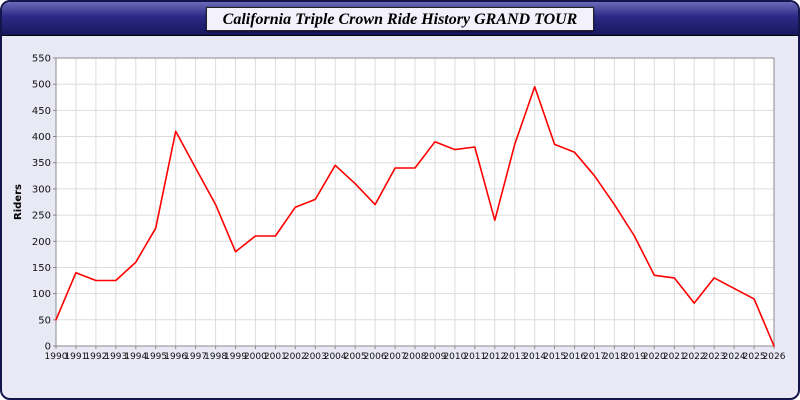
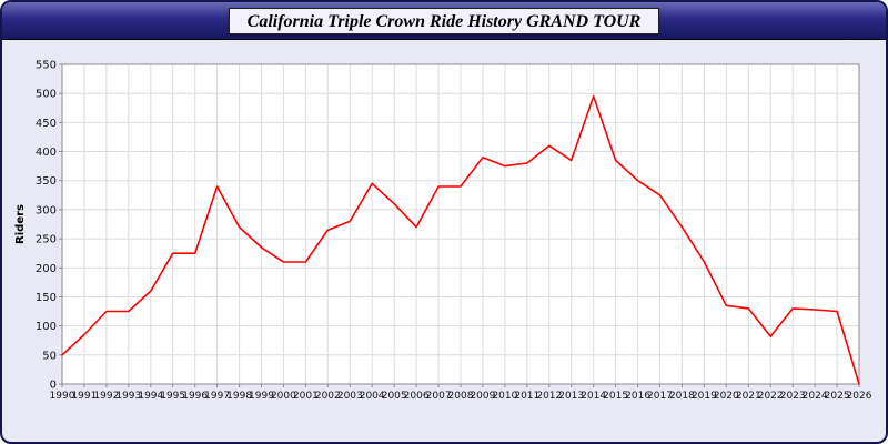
1991: 140 -> 80
1996: 410 -> 220
1999: 180 -> 240
2012: 240 -> 410
2016: 370 -> 350
2024: 110 -> 130
2025: 90 -> 120
